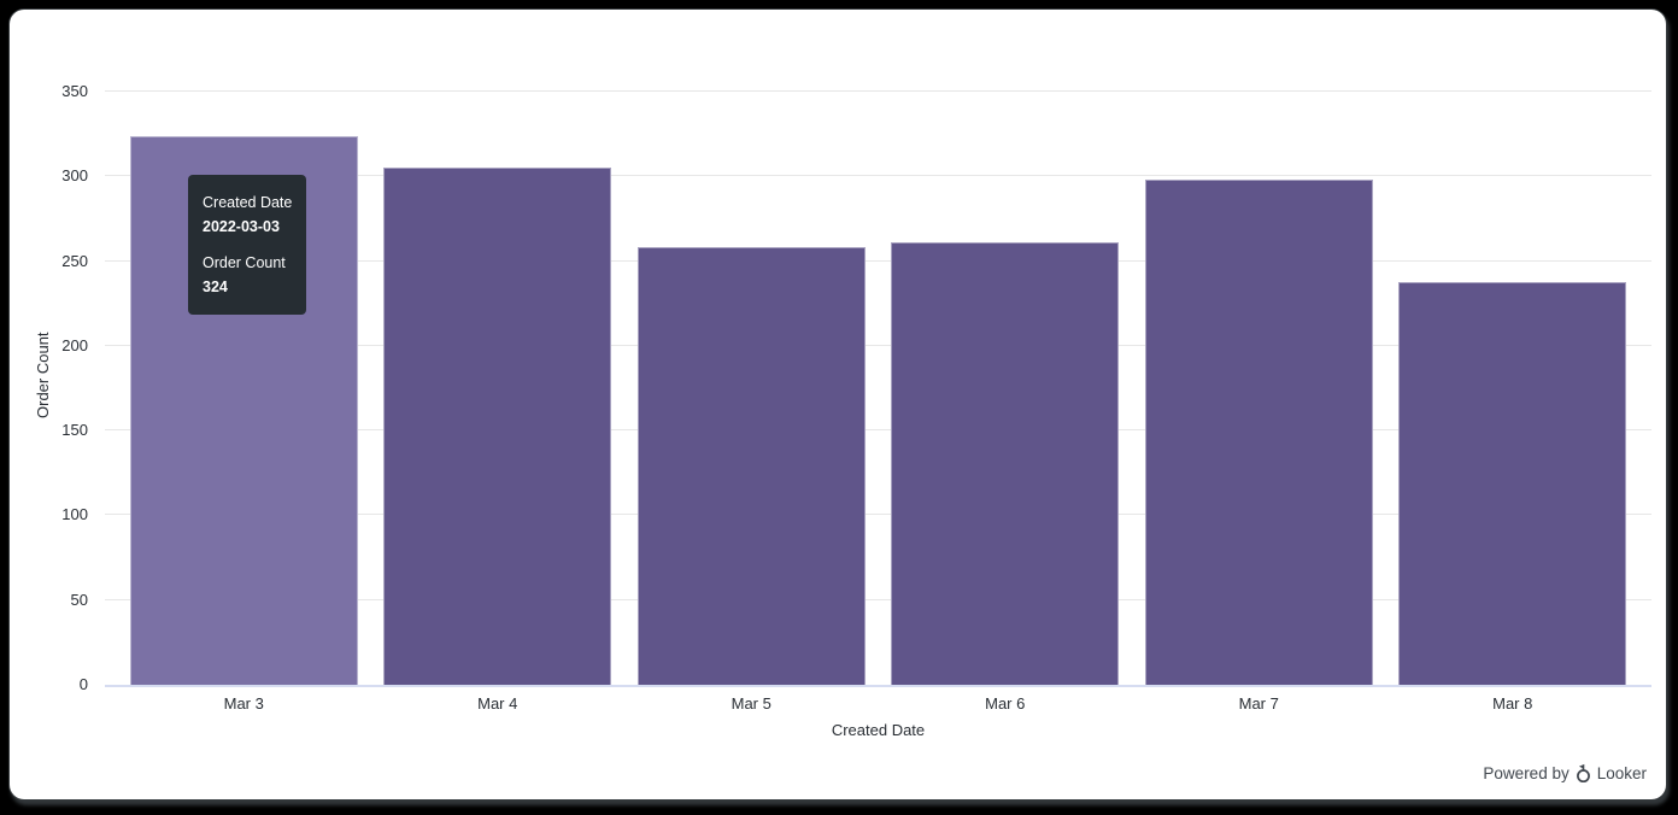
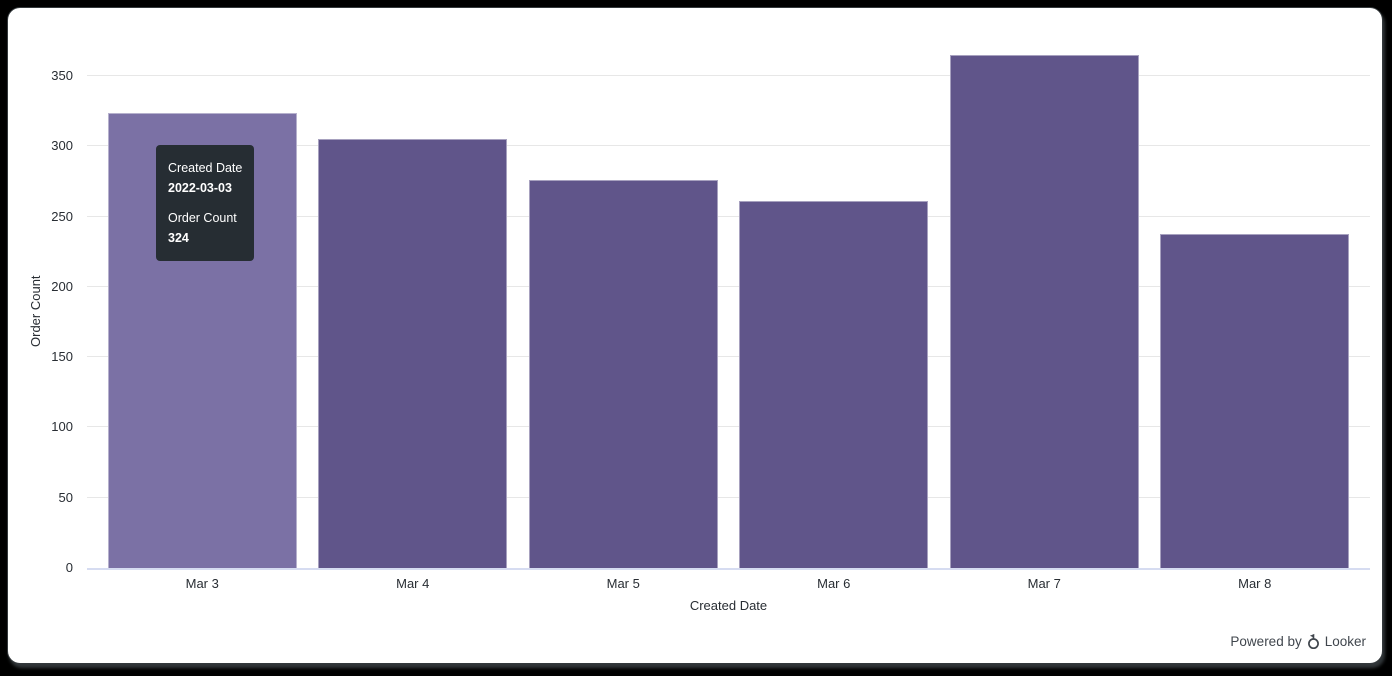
Mar 5: 258 -> 276
Mar 7: 298 -> 365
